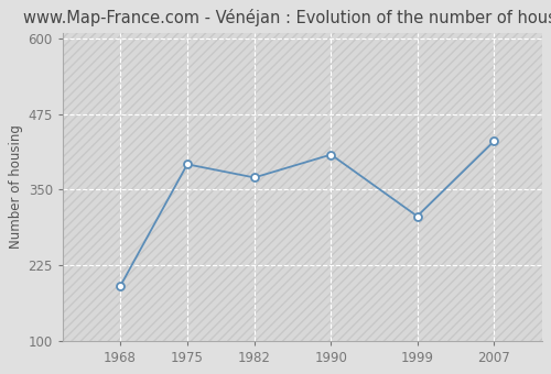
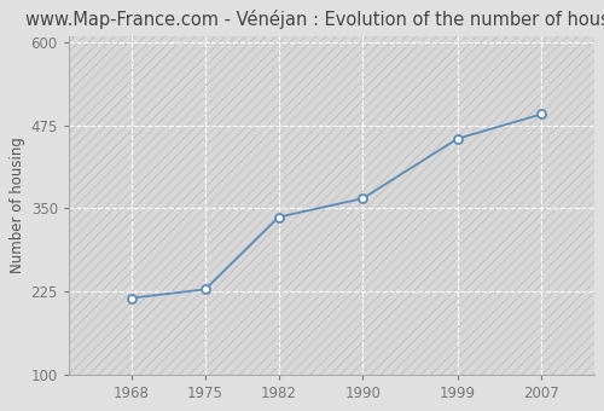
1968: 190 -> 215
1975: 392 -> 228
1982: 370 -> 337
1990: 408 -> 365
1999: 306 -> 455
2007: 430 -> 492
